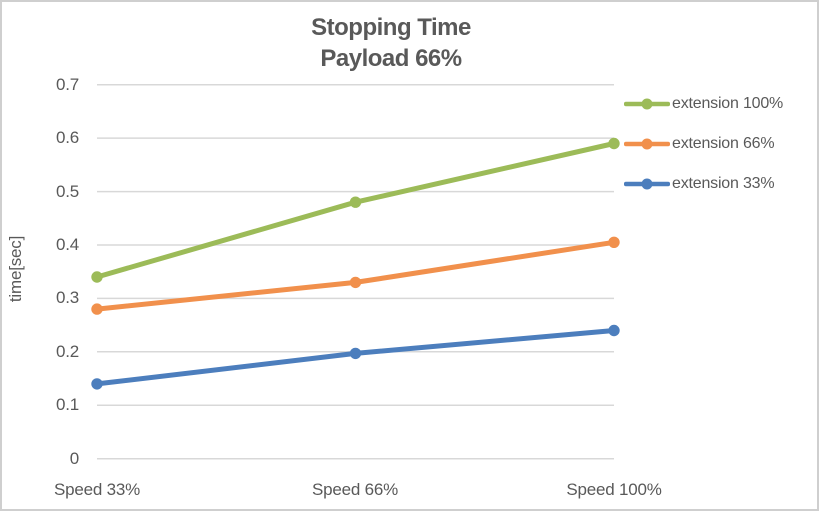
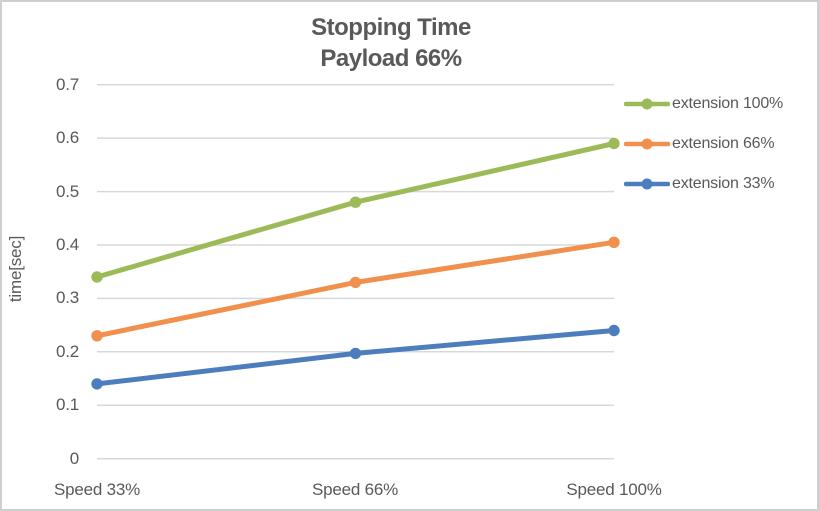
extension 66%/Speed 33%: 0.28 -> 0.23
